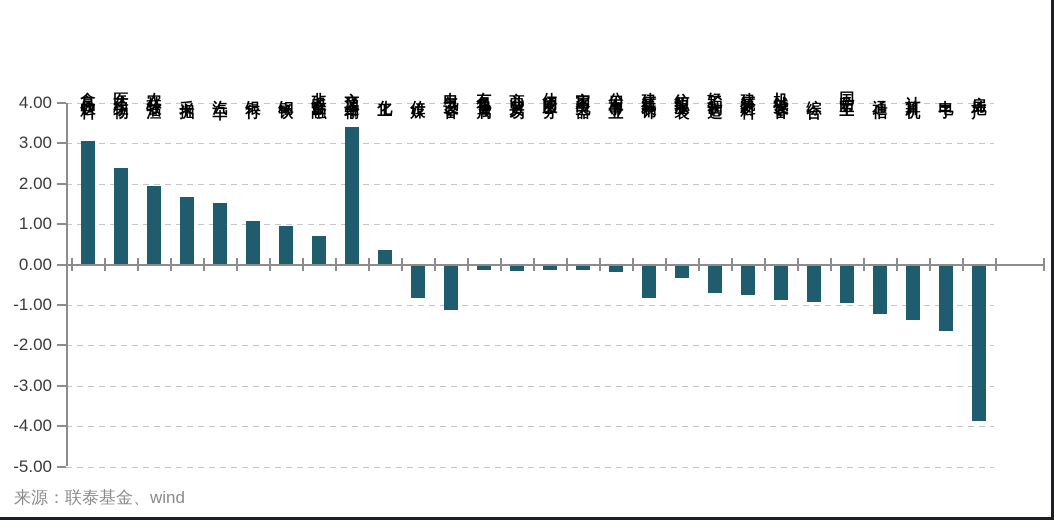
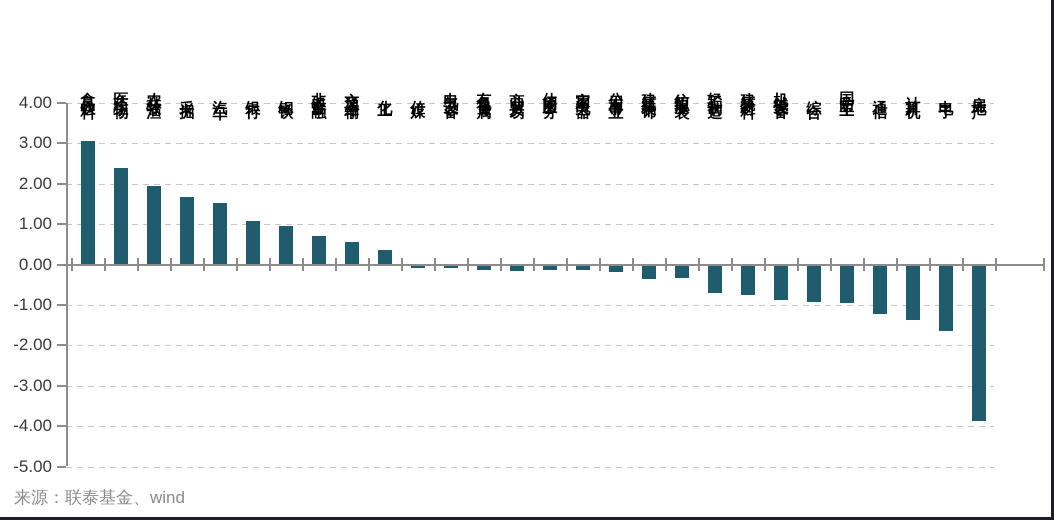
交通运输: 3.4 -> 0.6
传媒: -0.8 -> -0.1
电气设备: -1.1 -> -0.1
建筑装饰: -0.8 -> -0.3
